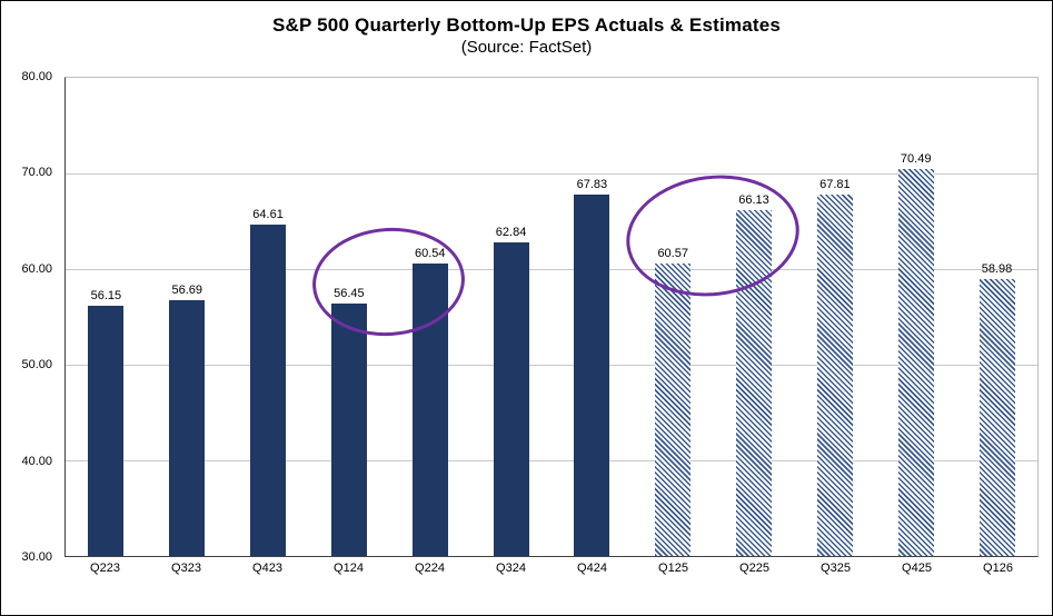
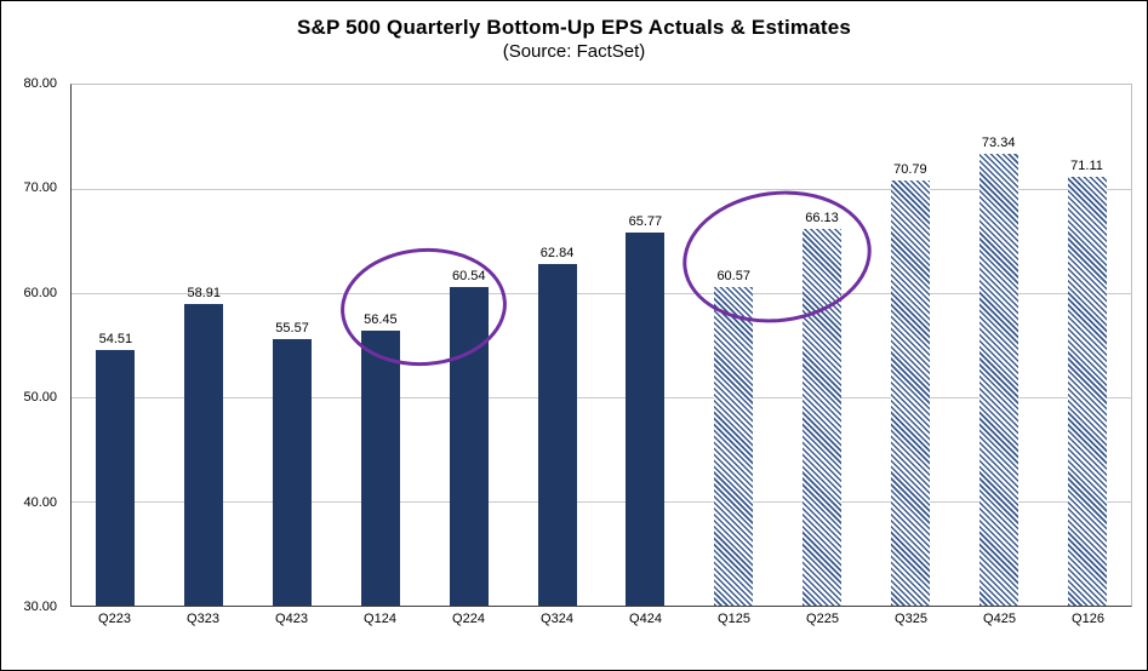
Q223: 56.15 -> 54.51
Q323: 56.69 -> 58.91
Q423: 64.61 -> 55.57
Q424: 67.83 -> 65.77
Q325: 67.81 -> 70.79
Q425: 70.49 -> 73.34
Q126: 58.98 -> 71.11
